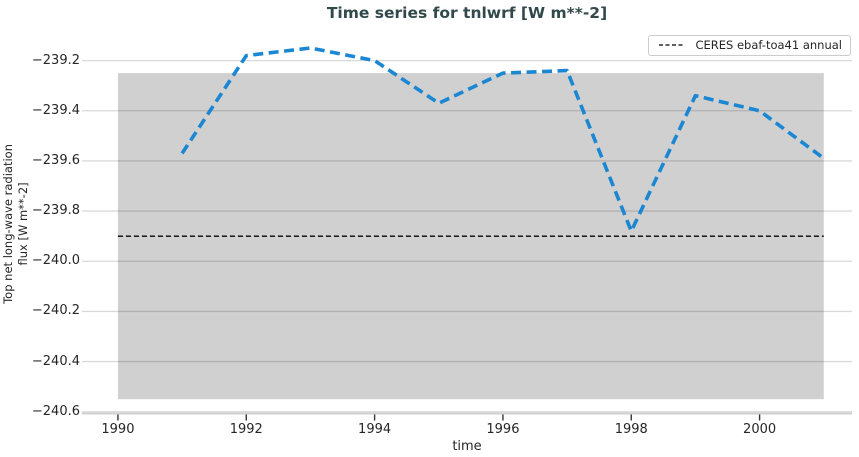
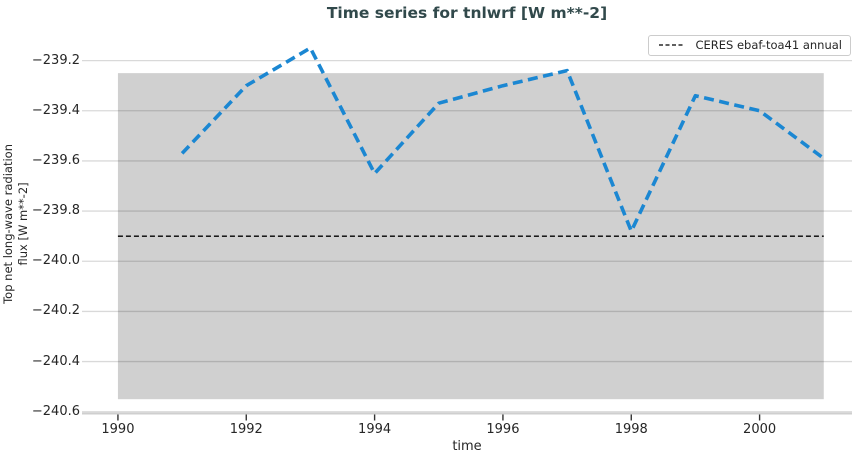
1992: -239.18 -> -239.30
1994: -239.20 -> -239.65
1996: -239.25 -> -239.30
